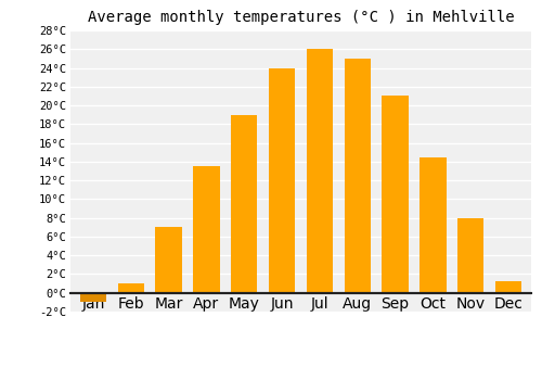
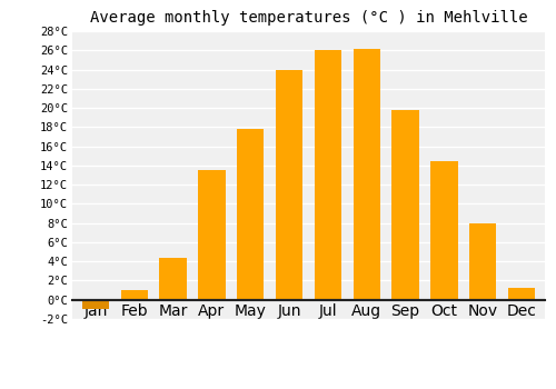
Mar: 7.0°C -> 4.4°C
May: 19.0°C -> 17.8°C
Aug: 25.0°C -> 26.2°C
Sep: 21.0°C -> 19.8°C
